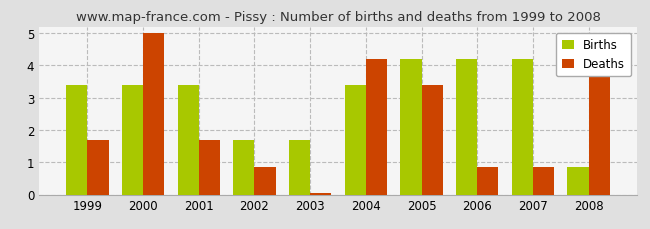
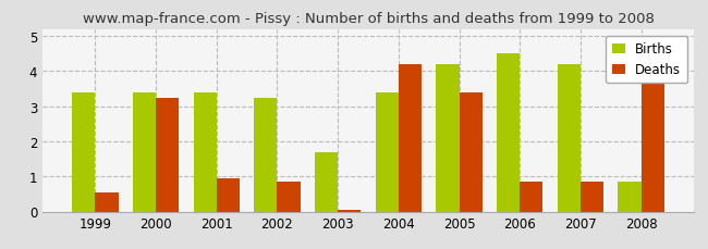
Deaths/1999: 1.70 -> 0.55
Deaths/2000: 5.00 -> 3.25
Deaths/2001: 1.70 -> 0.95
Births/2002: 1.70 -> 3.25
Births/2006: 4.20 -> 4.50
